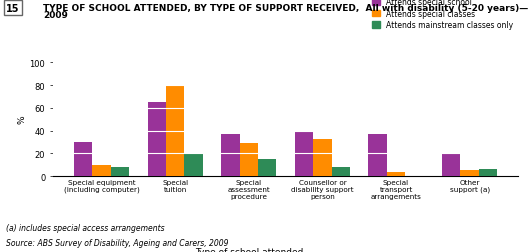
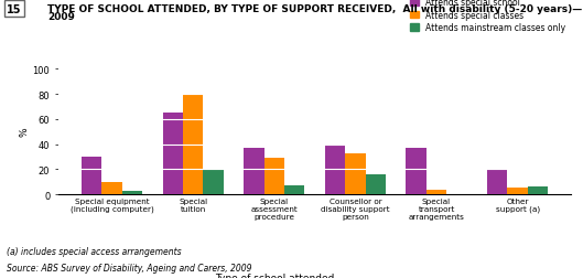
Attends mainstream classes only/Special equipment (including computer): 8 -> 3
Attends mainstream classes only/Special assessment procedure: 15 -> 7
Attends mainstream classes only/Counsellor or disability support person: 8 -> 16
